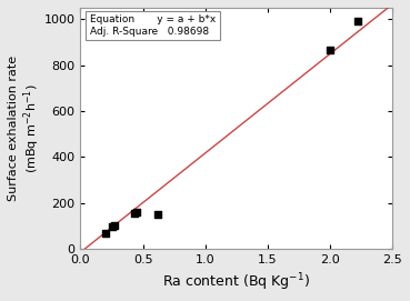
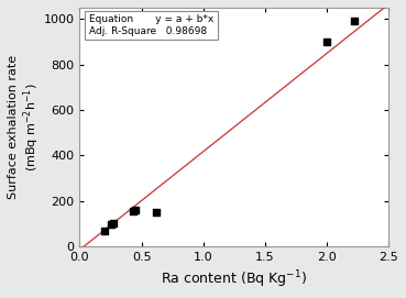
2.0: 865 -> 900
